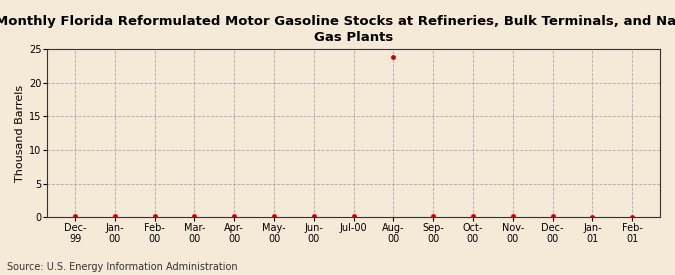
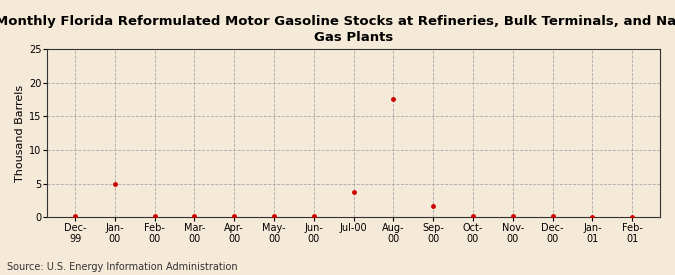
Jan- 00: 0.2 -> 5.0
Jul-00: 0.2 -> 3.8
Aug- 00: 23.8 -> 17.6
Sep- 00: 0.1 -> 1.6
